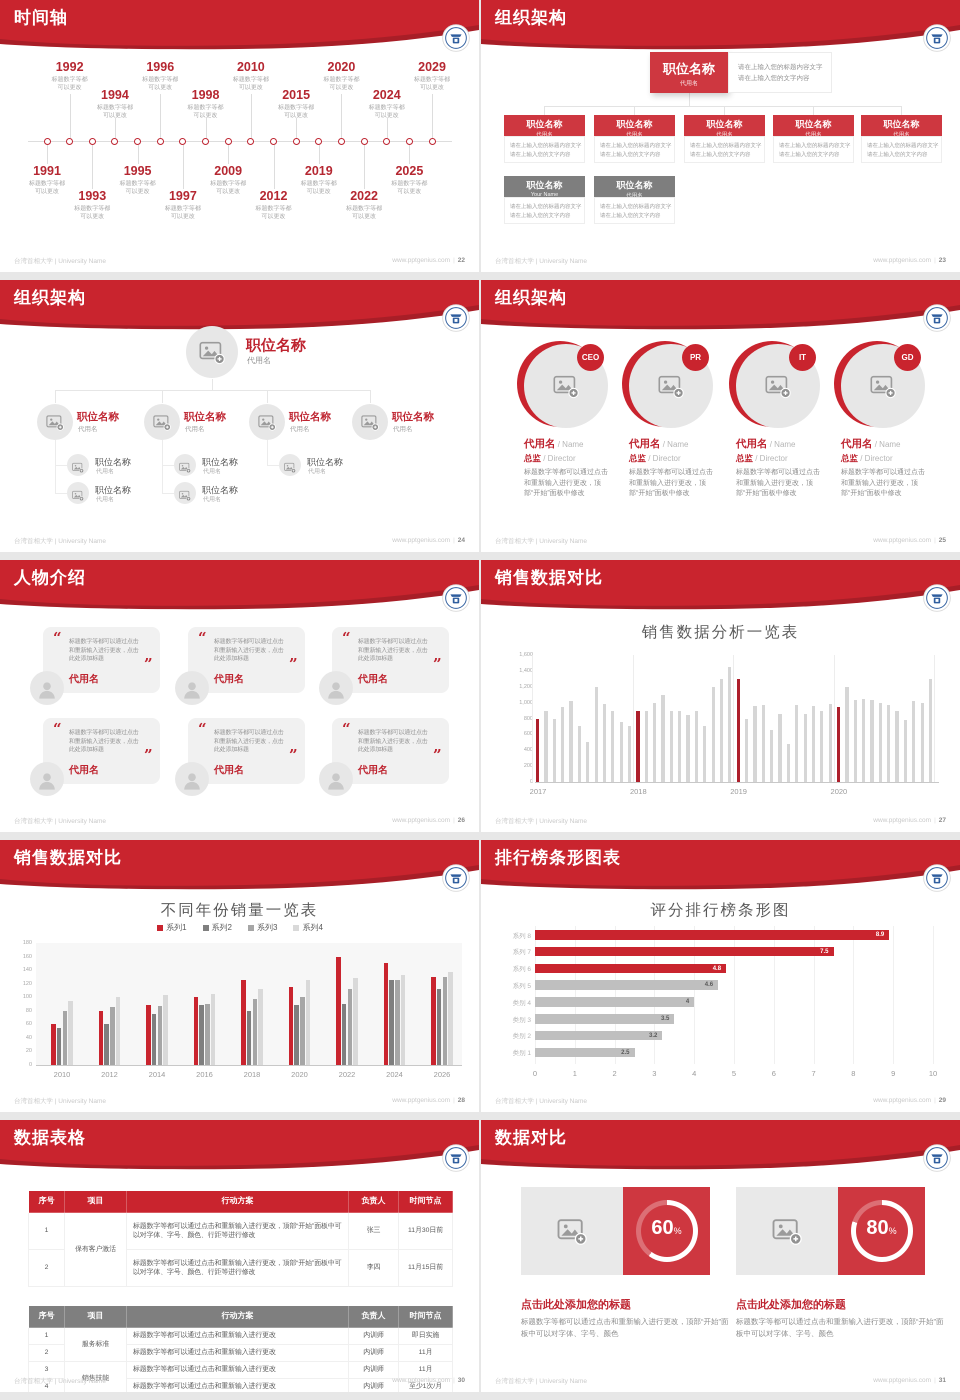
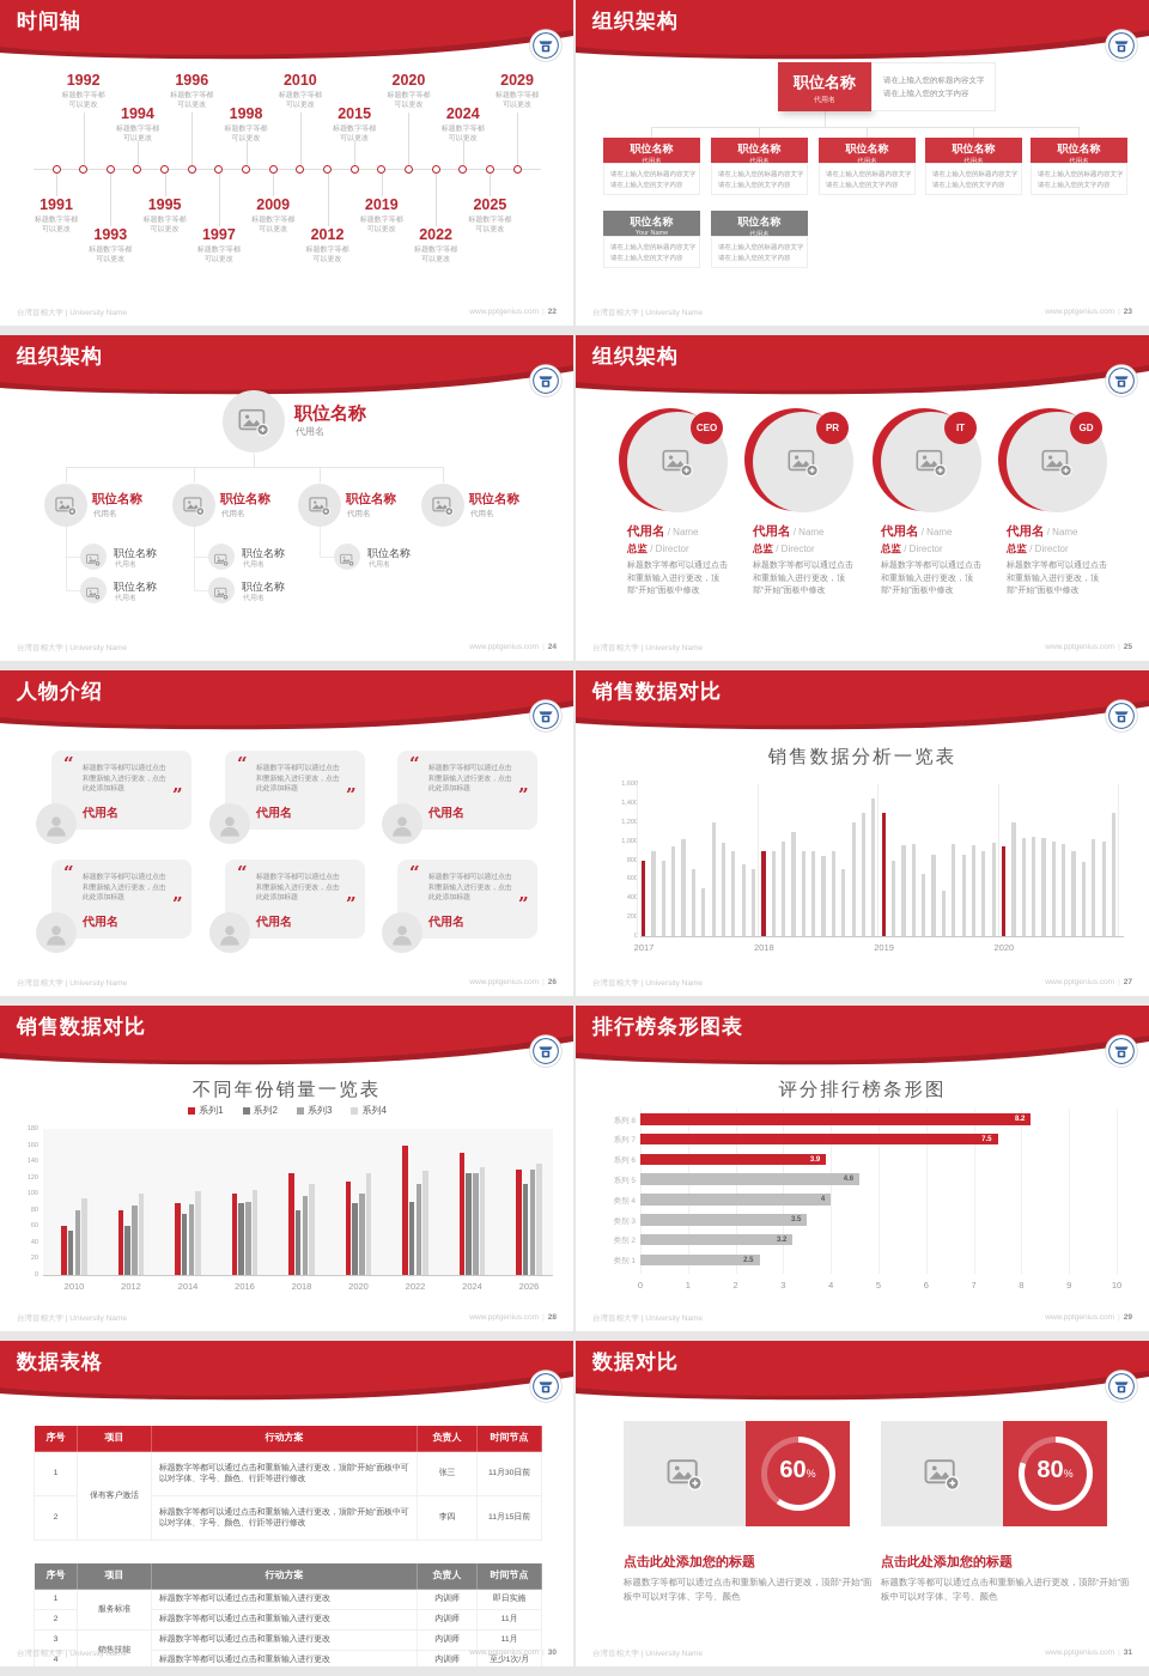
评分排行榜条形图/系列 8: 8.9 -> 8.2
评分排行榜条形图/系列 6: 4.8 -> 3.9
